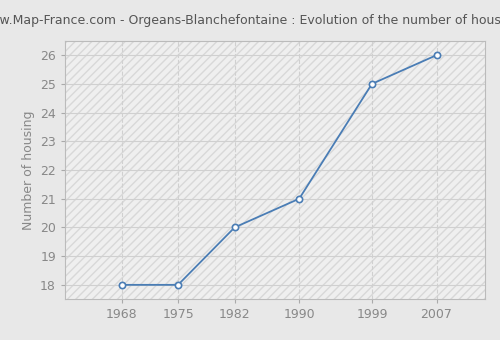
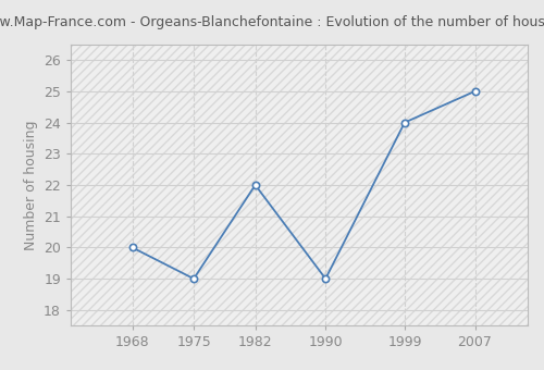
1968: 18 -> 20
1975: 18 -> 19
1982: 20 -> 22
1990: 21 -> 19
1999: 25 -> 24
2007: 26 -> 25
